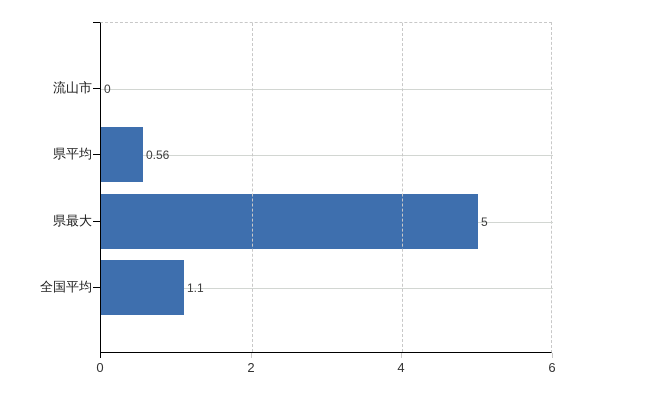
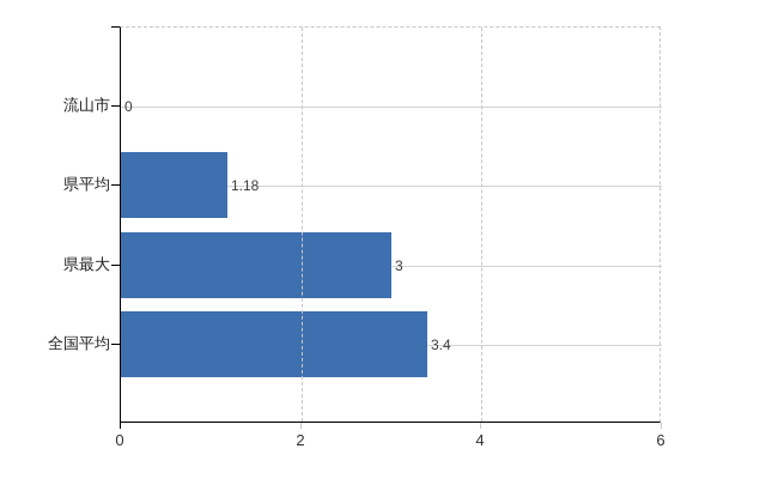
県平均: 0.56 -> 1.18
県最大: 5 -> 3
全国平均: 1.1 -> 3.4
